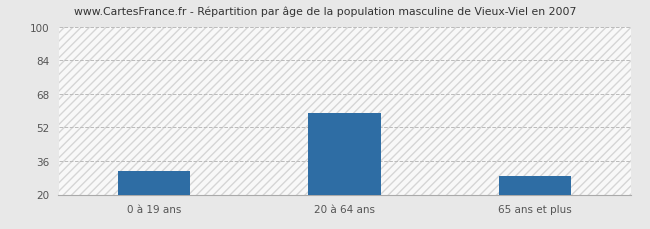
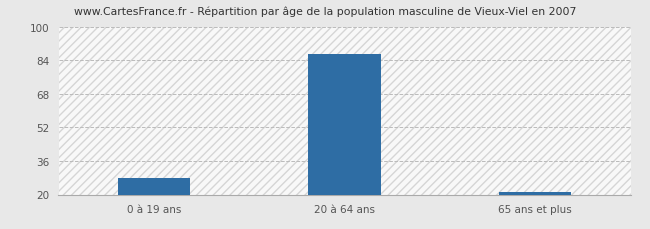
0 à 19 ans: 31 -> 28
20 à 64 ans: 59 -> 87
65 ans et plus: 29 -> 21
